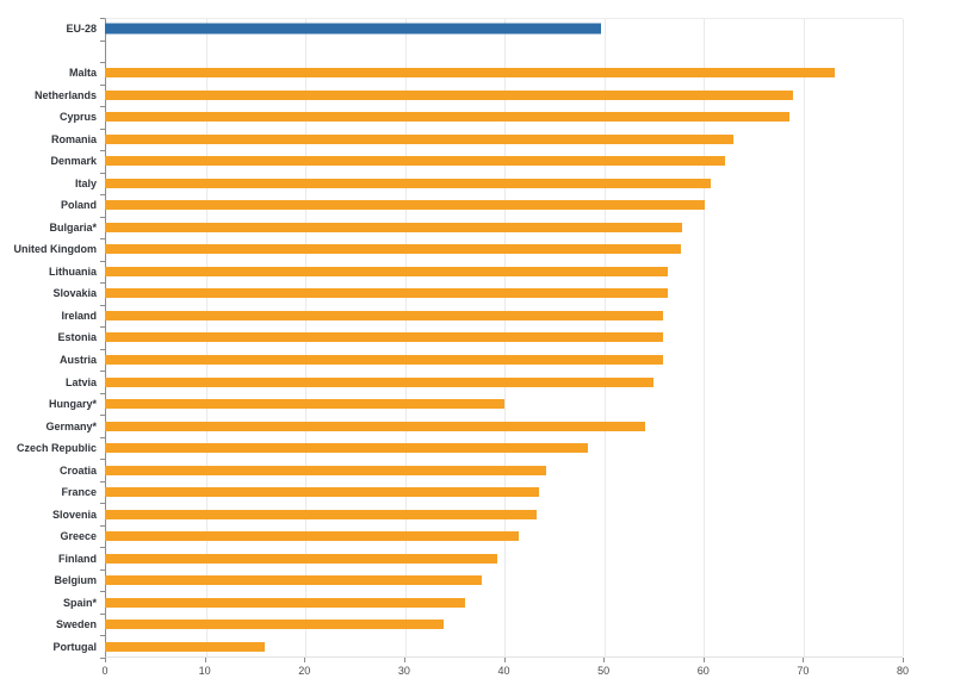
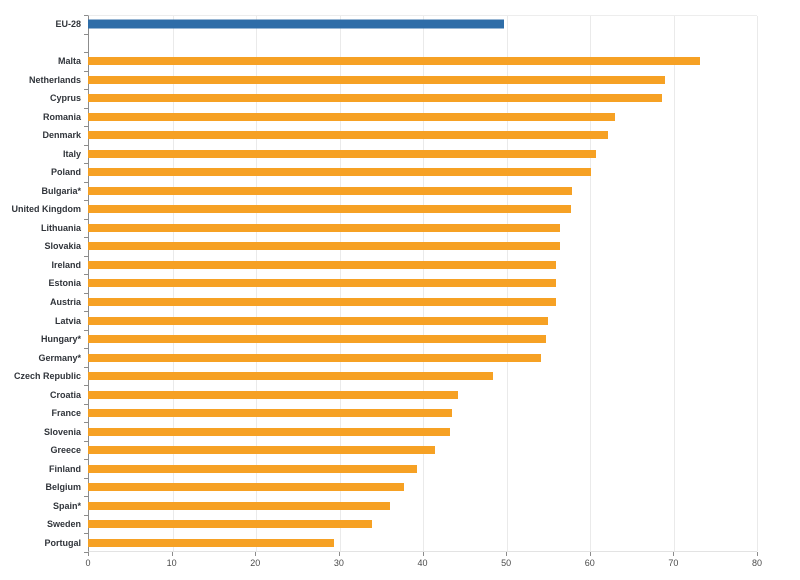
Hungary*: 40 -> 55
Portugal: 16 -> 29
